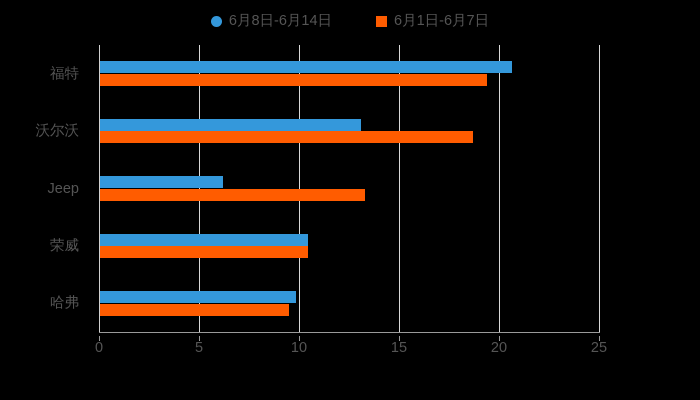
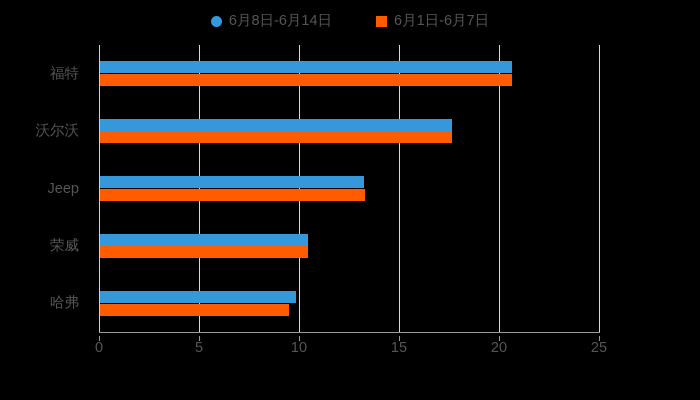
6月1日-6月7日/福特: 19.4 -> 20.6
6月8日-6月14日/沃尔沃: 13.1 -> 17.7
6月1日-6月7日/沃尔沃: 18.7 -> 17.6
6月8日-6月14日/Jeep: 6.2 -> 13.3
